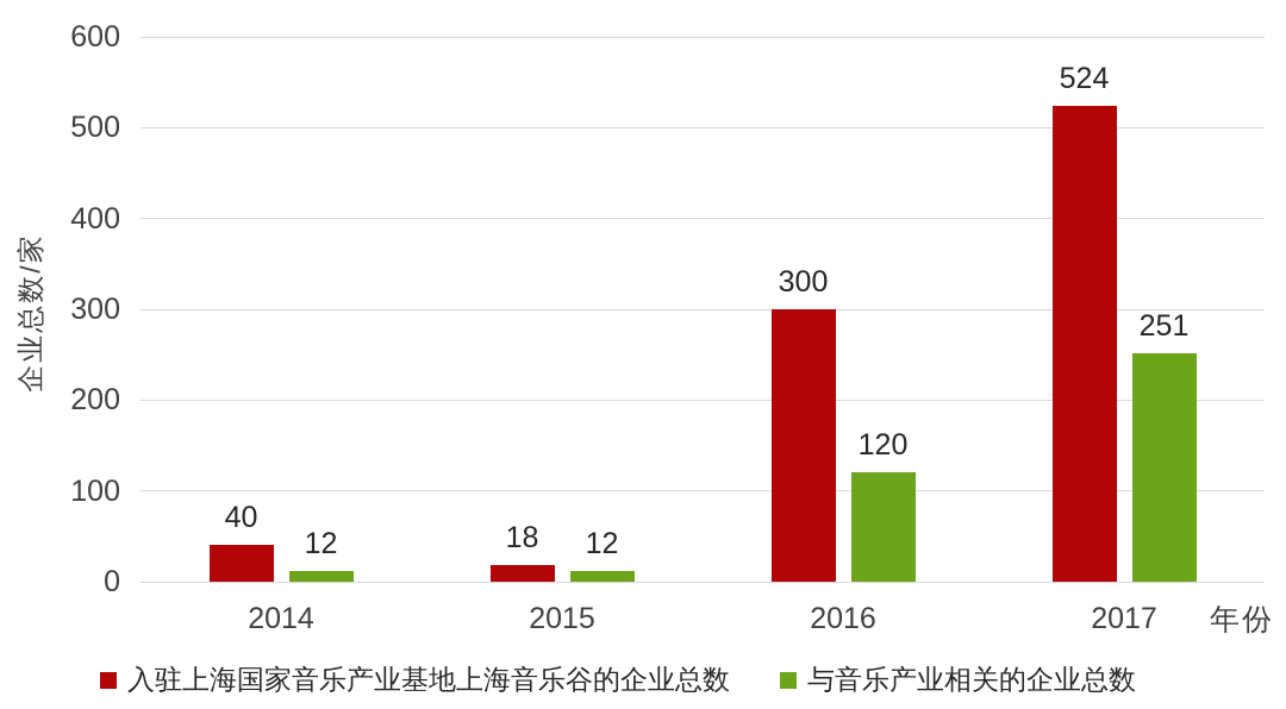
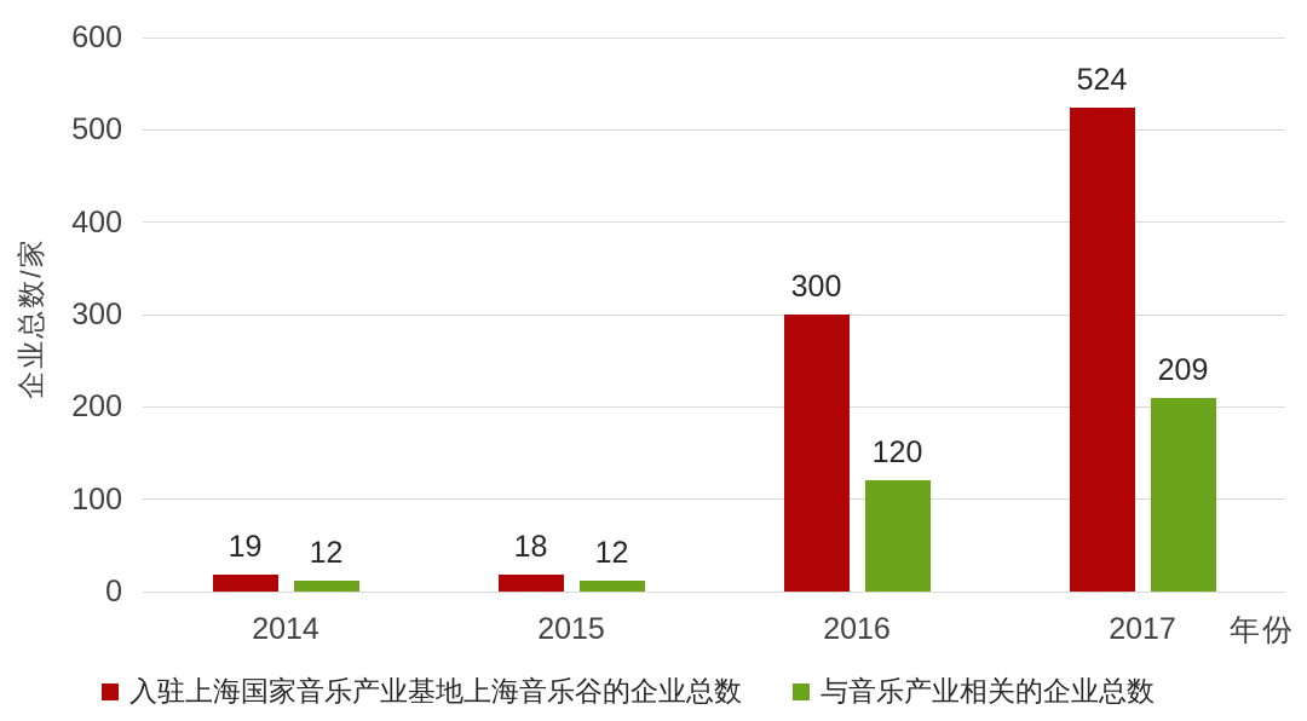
入驻上海国家音乐产业基地上海音乐谷的企业总数/2014: 40 -> 19
与音乐产业相关的企业总数/2017: 251 -> 209
